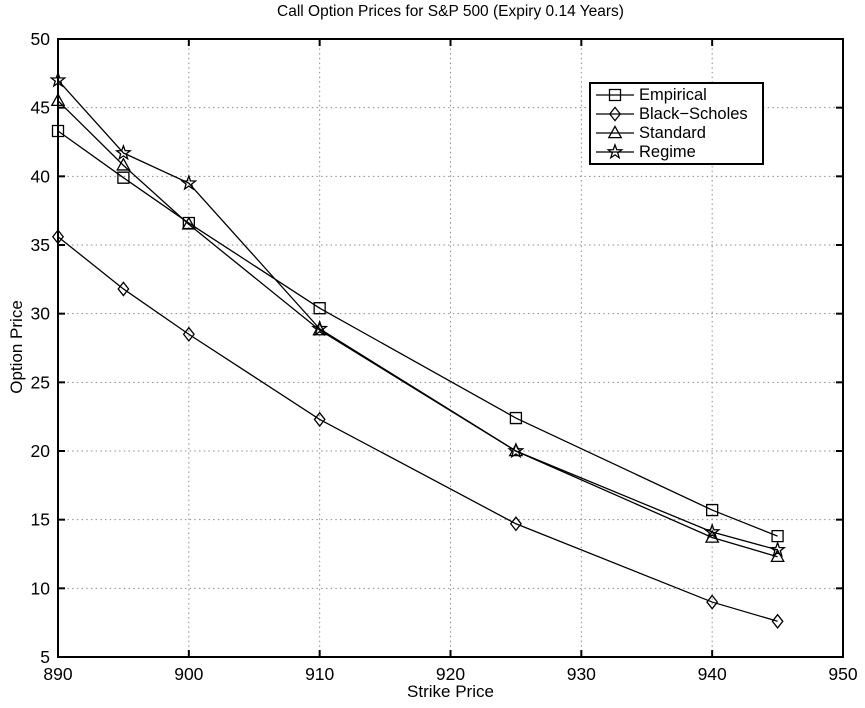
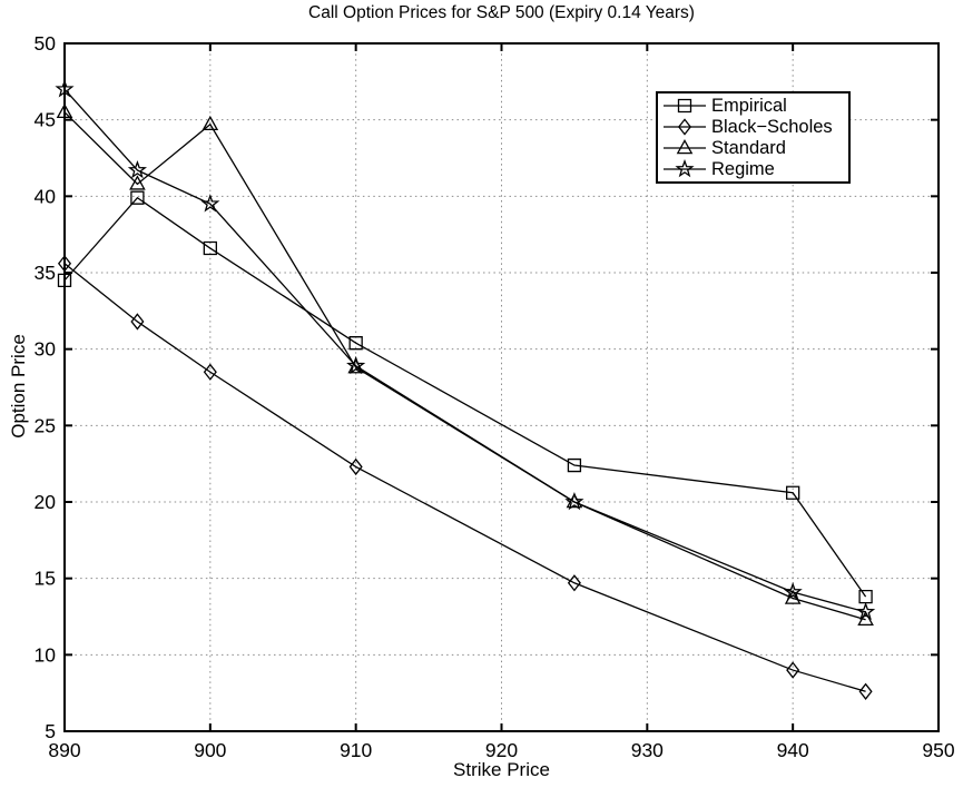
Empirical/890: 43.3 -> 34.5
Standard/900: 36.5 -> 44.7
Empirical/940: 15.7 -> 20.6
